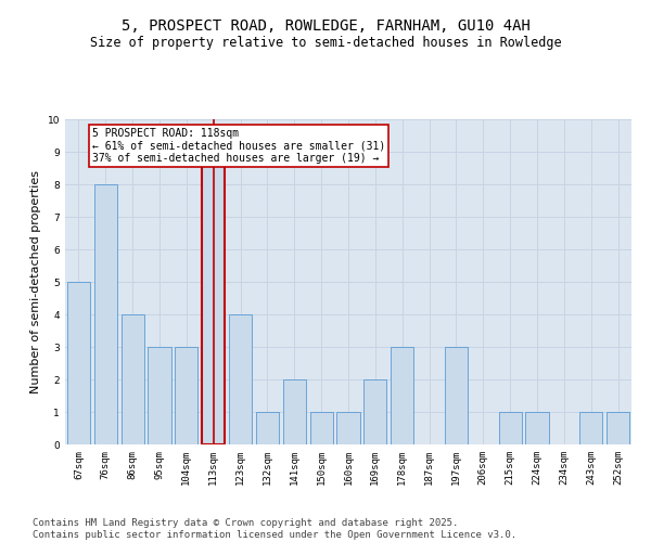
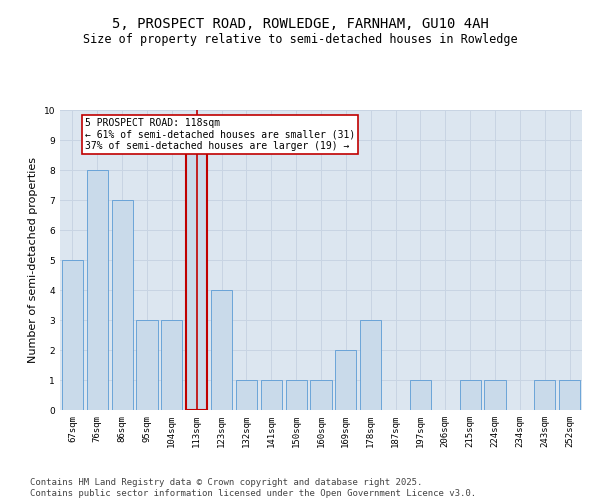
86sqm: 4 -> 7
141sqm: 2 -> 1
197sqm: 3 -> 1
